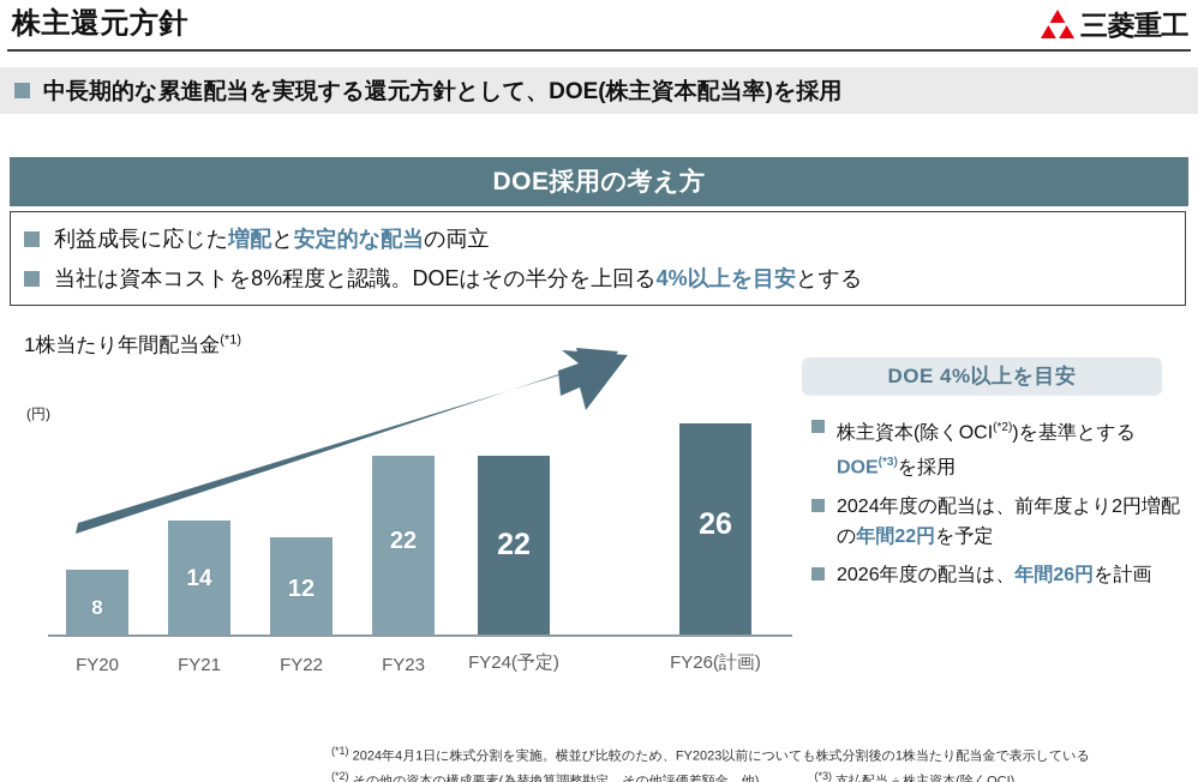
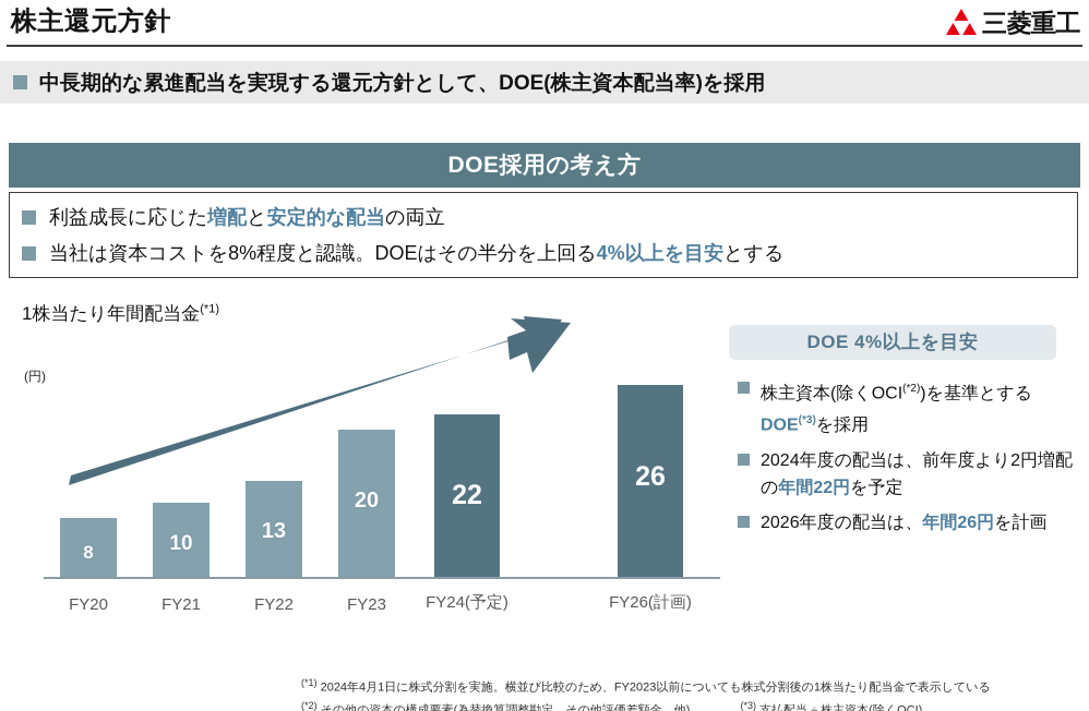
FY21: 14 -> 10
FY22: 12 -> 13
FY23: 22 -> 20
